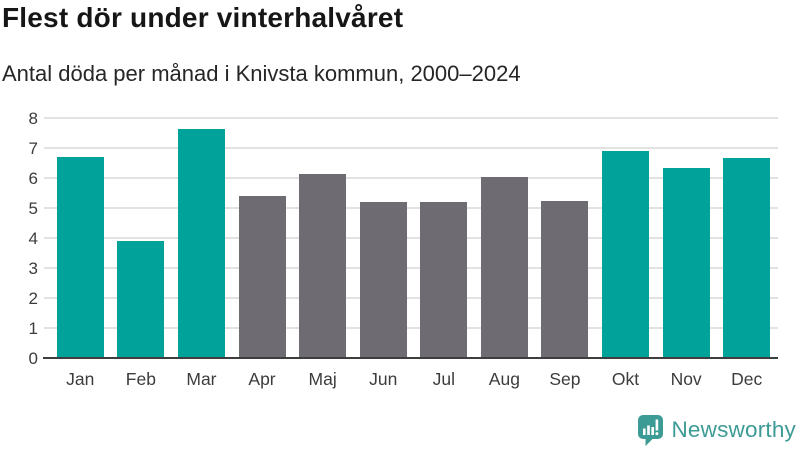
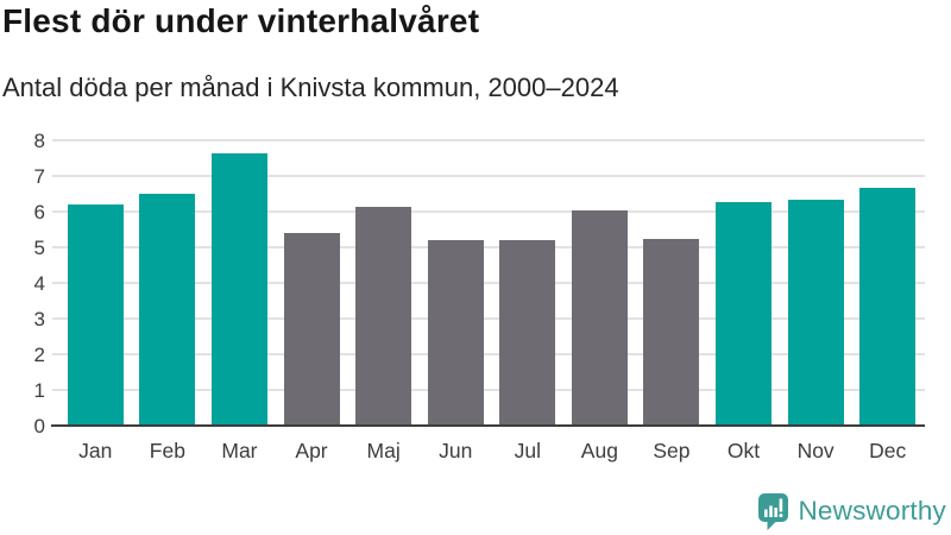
Jan: 6.7 -> 6.2
Feb: 3.9 -> 6.5
Okt: 6.9 -> 6.3
